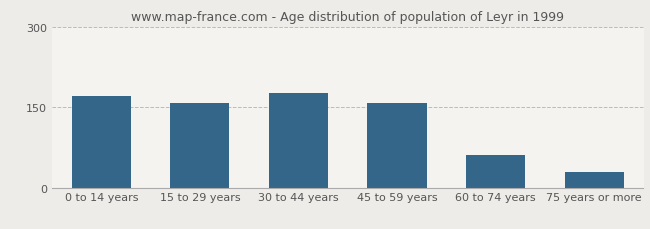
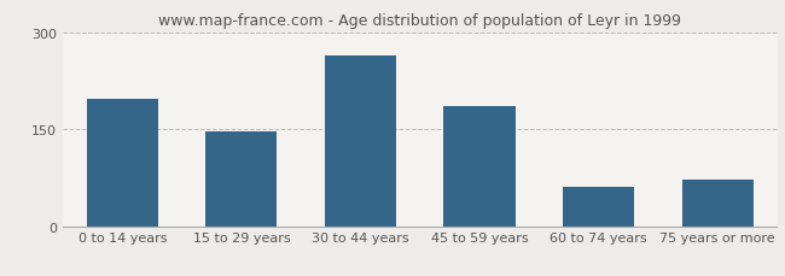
0 to 14 years: 170 -> 196
15 to 29 years: 157 -> 146
30 to 44 years: 176 -> 264
45 to 59 years: 158 -> 186
75 years or more: 30 -> 72
